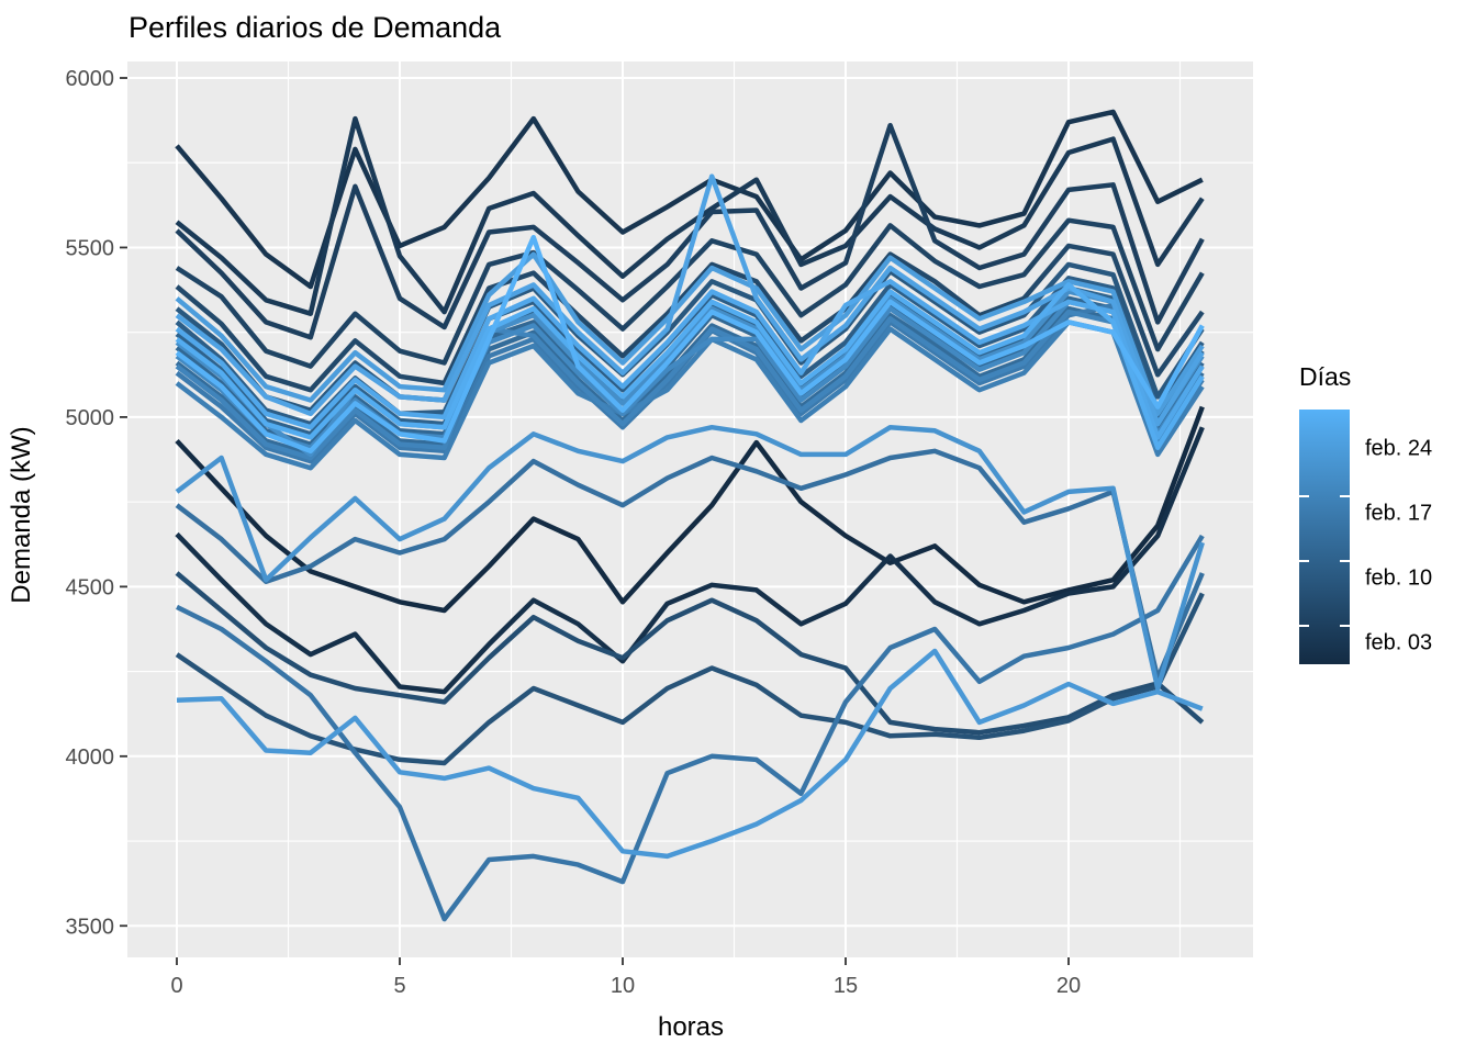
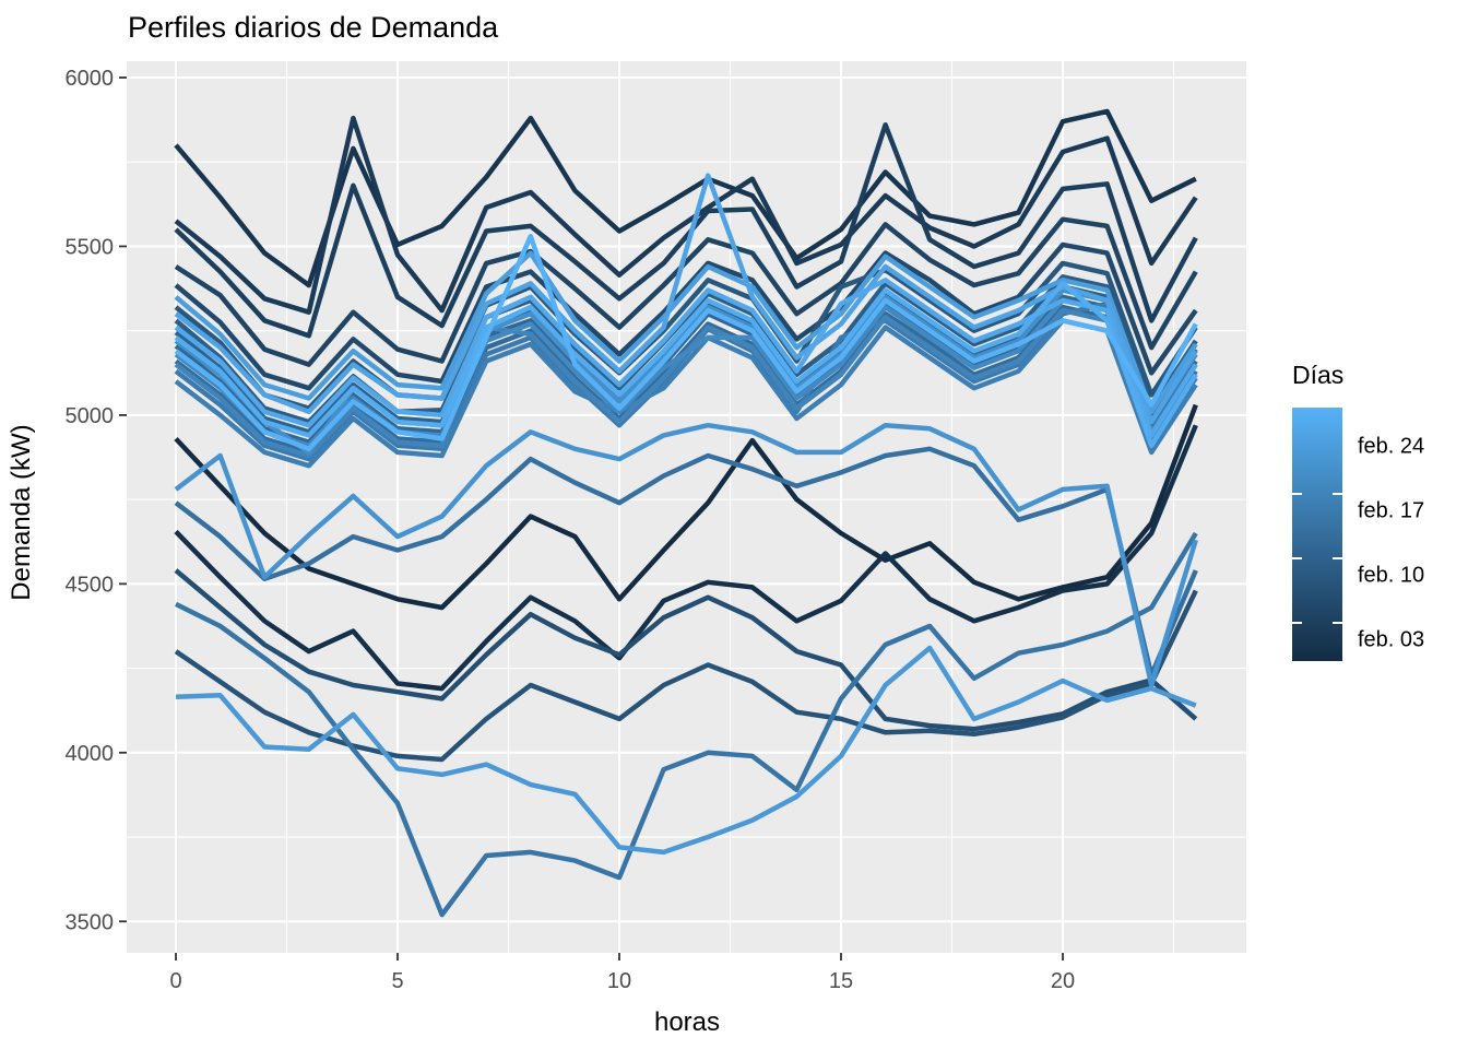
feb. 10/15: 5260 -> 5380
feb. 17/15: 5110 -> 5230
